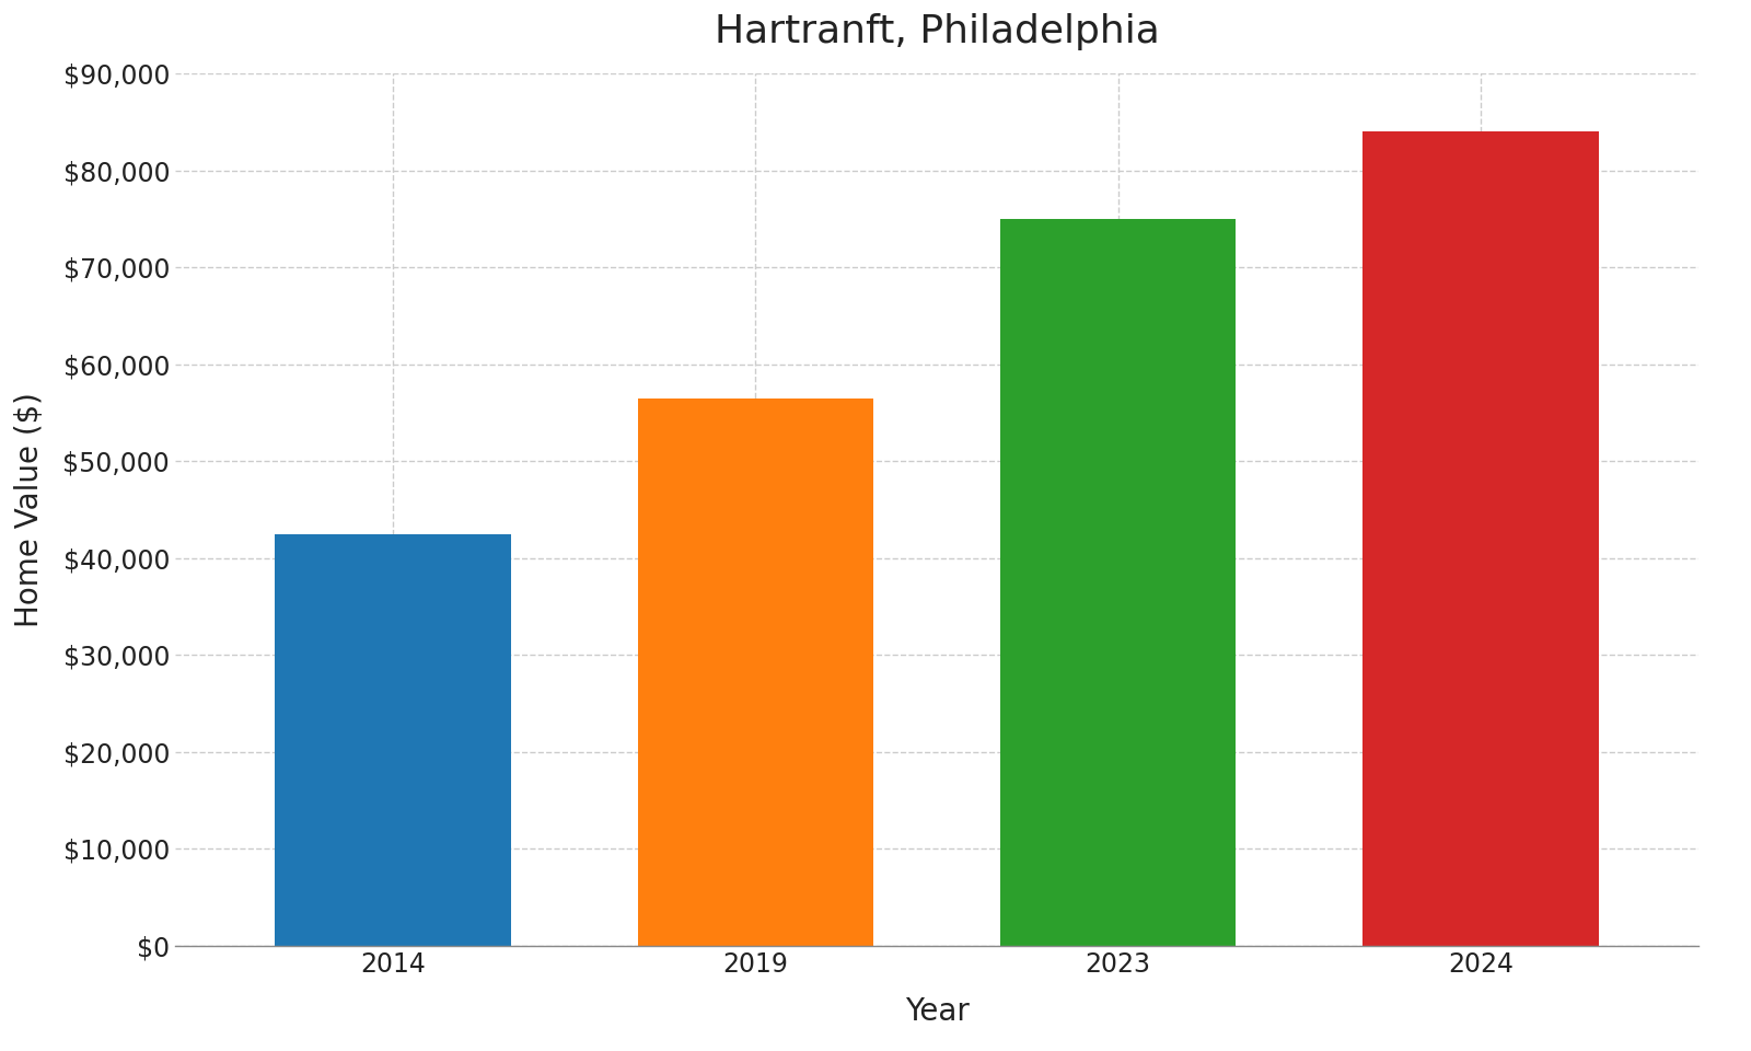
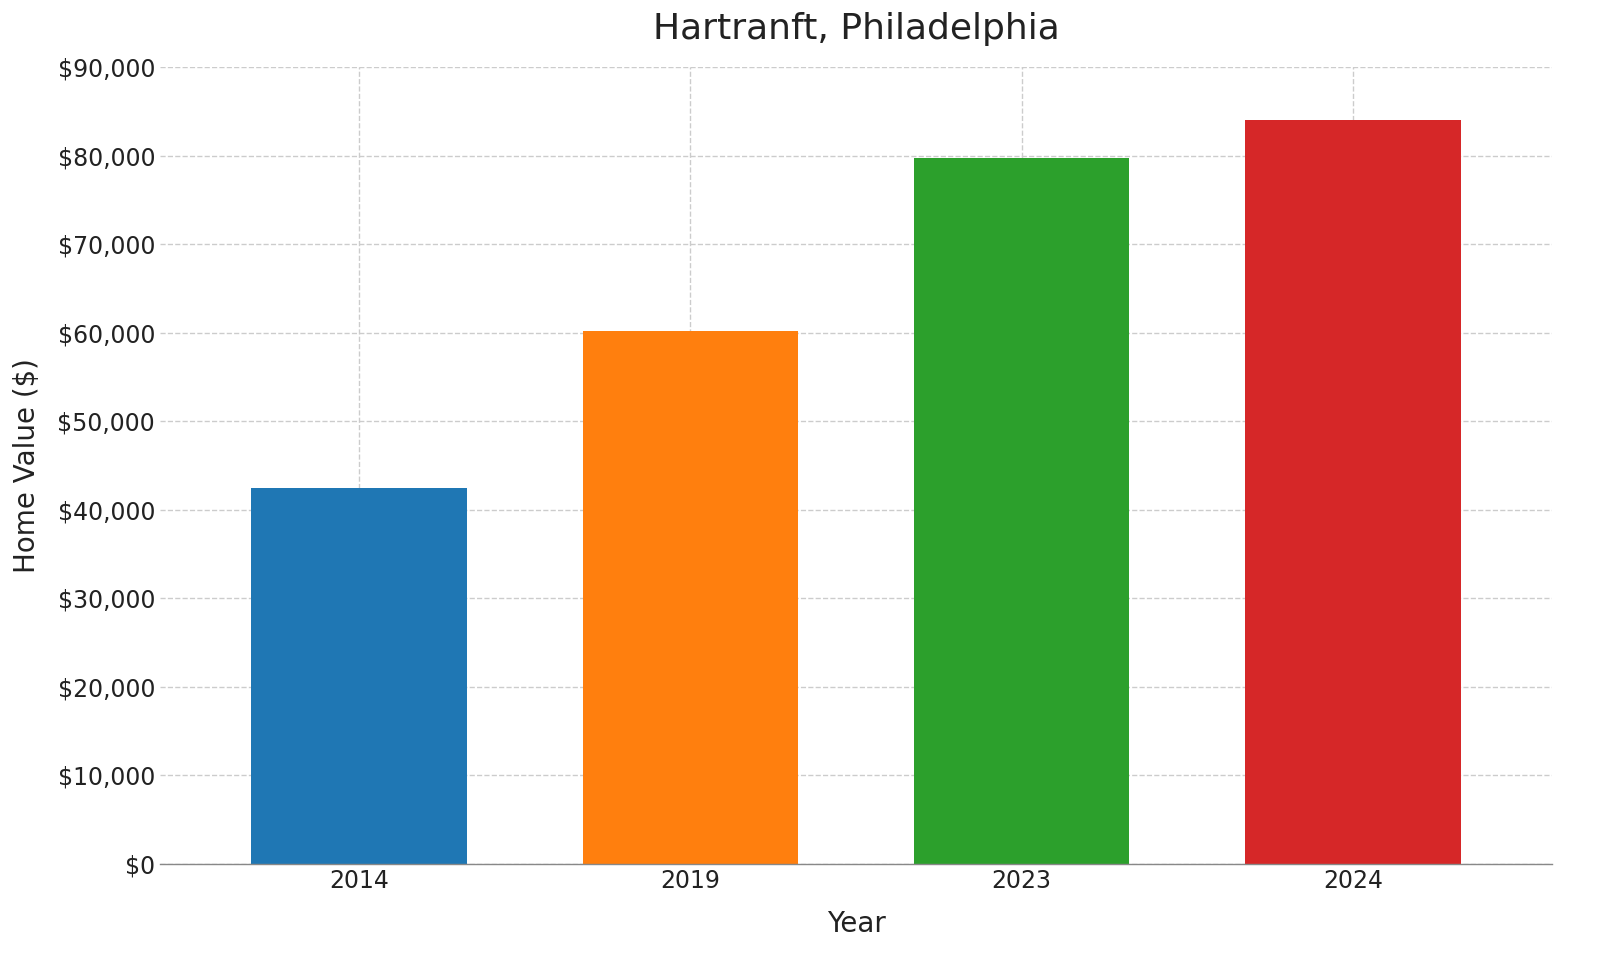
2019: $56,500 -> $60,200
2023: $75,000 -> $79,800
